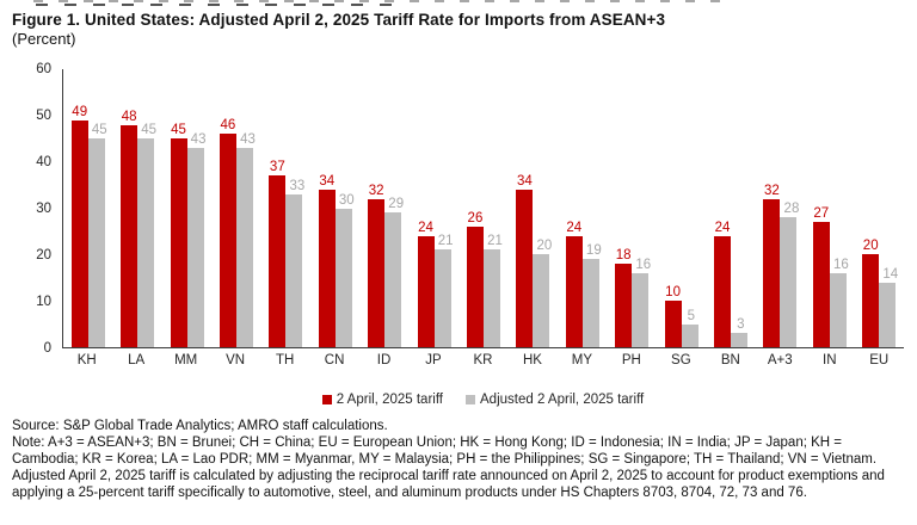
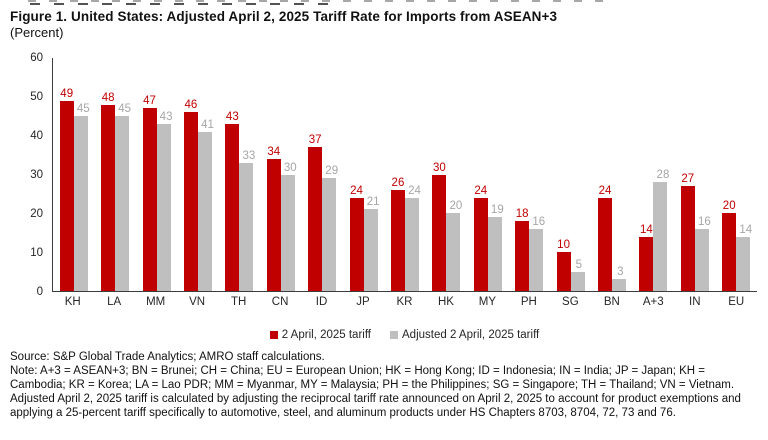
2 April, 2025 tariff/MM: 45 -> 47
Adjusted 2 April, 2025 tariff/VN: 43 -> 41
2 April, 2025 tariff/TH: 37 -> 43
2 April, 2025 tariff/ID: 32 -> 37
Adjusted 2 April, 2025 tariff/KR: 21 -> 24
2 April, 2025 tariff/HK: 34 -> 30
2 April, 2025 tariff/A+3: 32 -> 14
